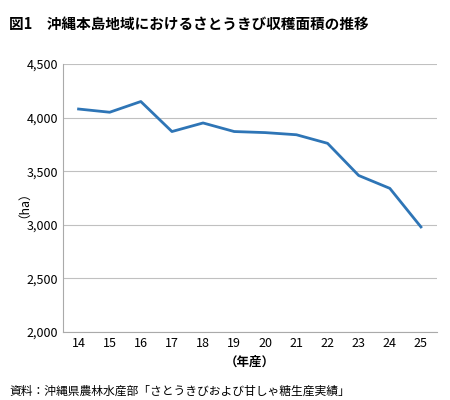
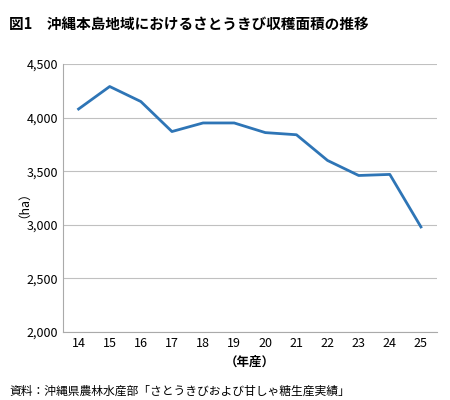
15: 4,050 -> 4,290
19: 3,870 -> 3,950
22: 3,760 -> 3,600
24: 3,340 -> 3,470
